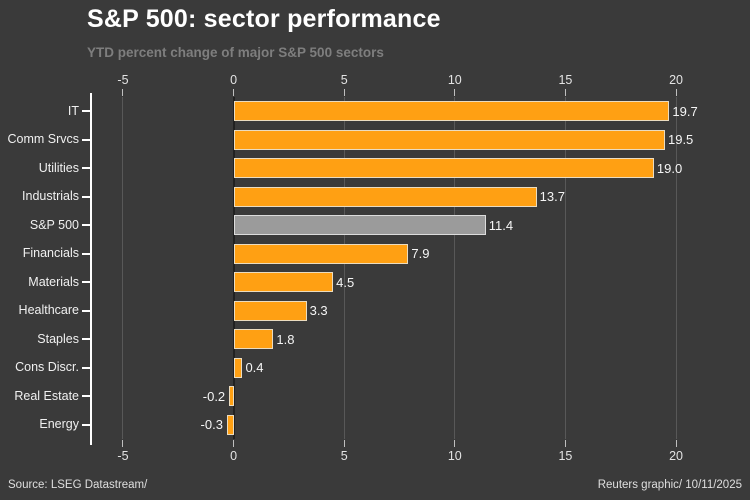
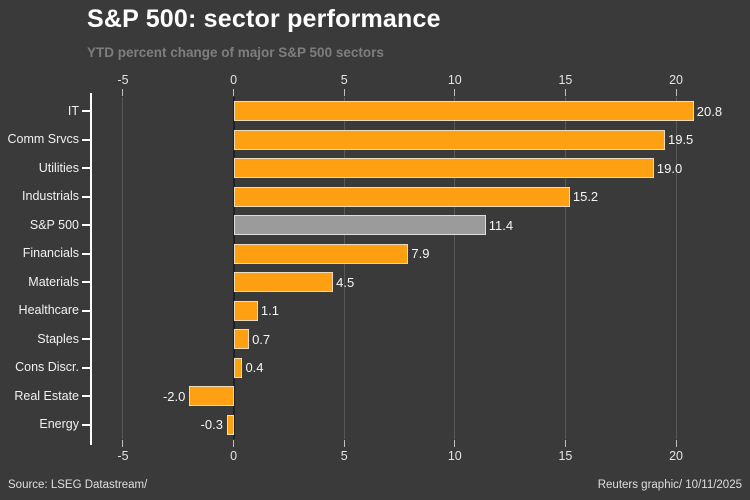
IT: 19.7 -> 20.8
Industrials: 13.7 -> 15.2
Healthcare: 3.3 -> 1.1
Staples: 1.8 -> 0.7
Real Estate: -0.2 -> -2.0
